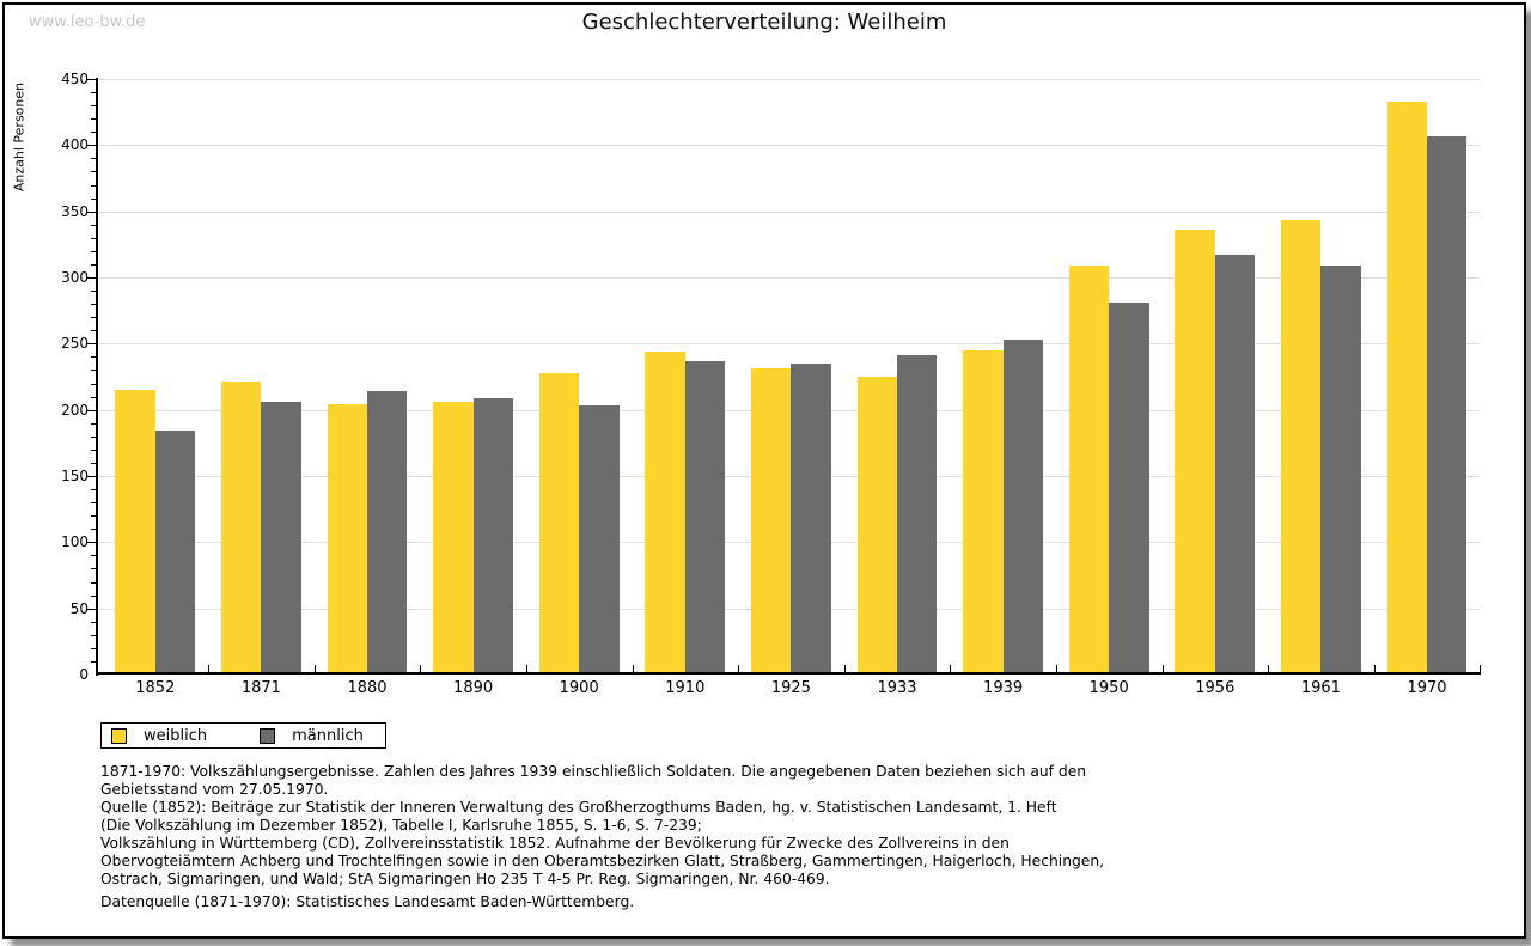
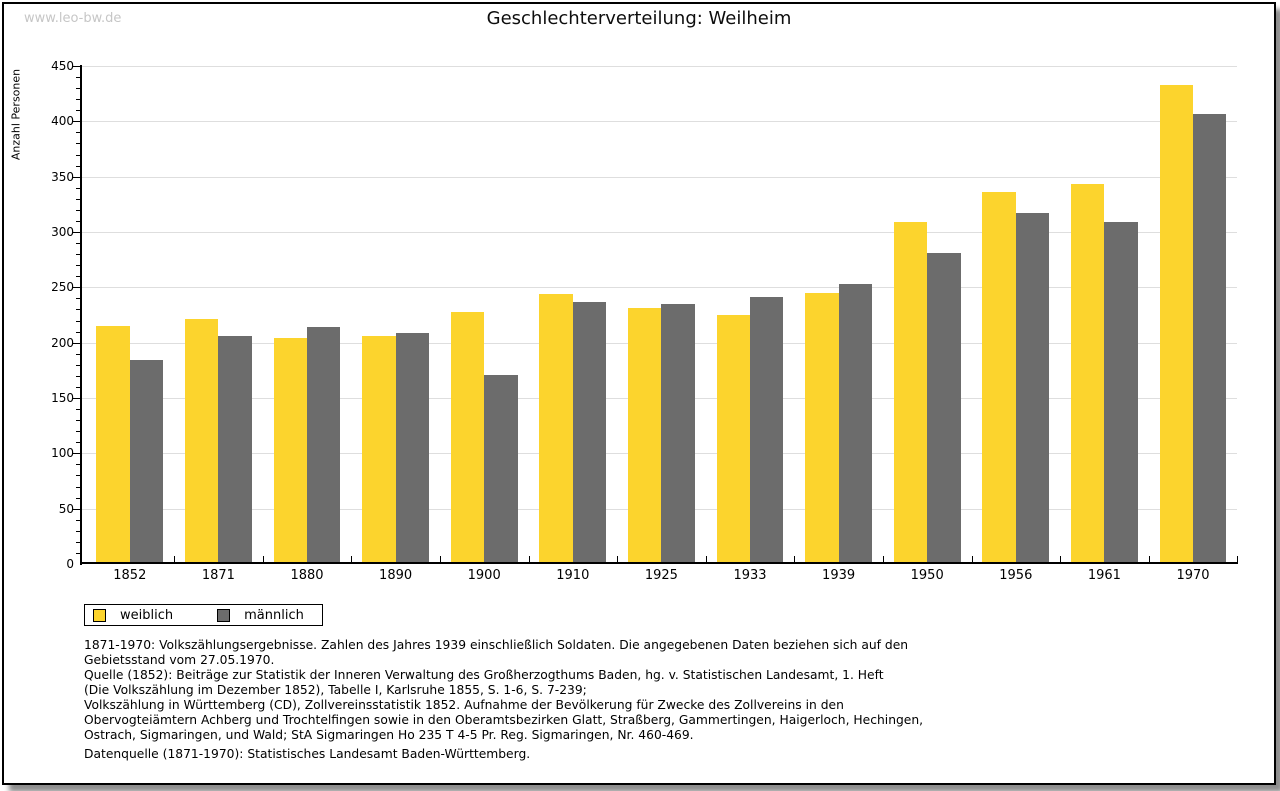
männlich/1900: 203 -> 171
